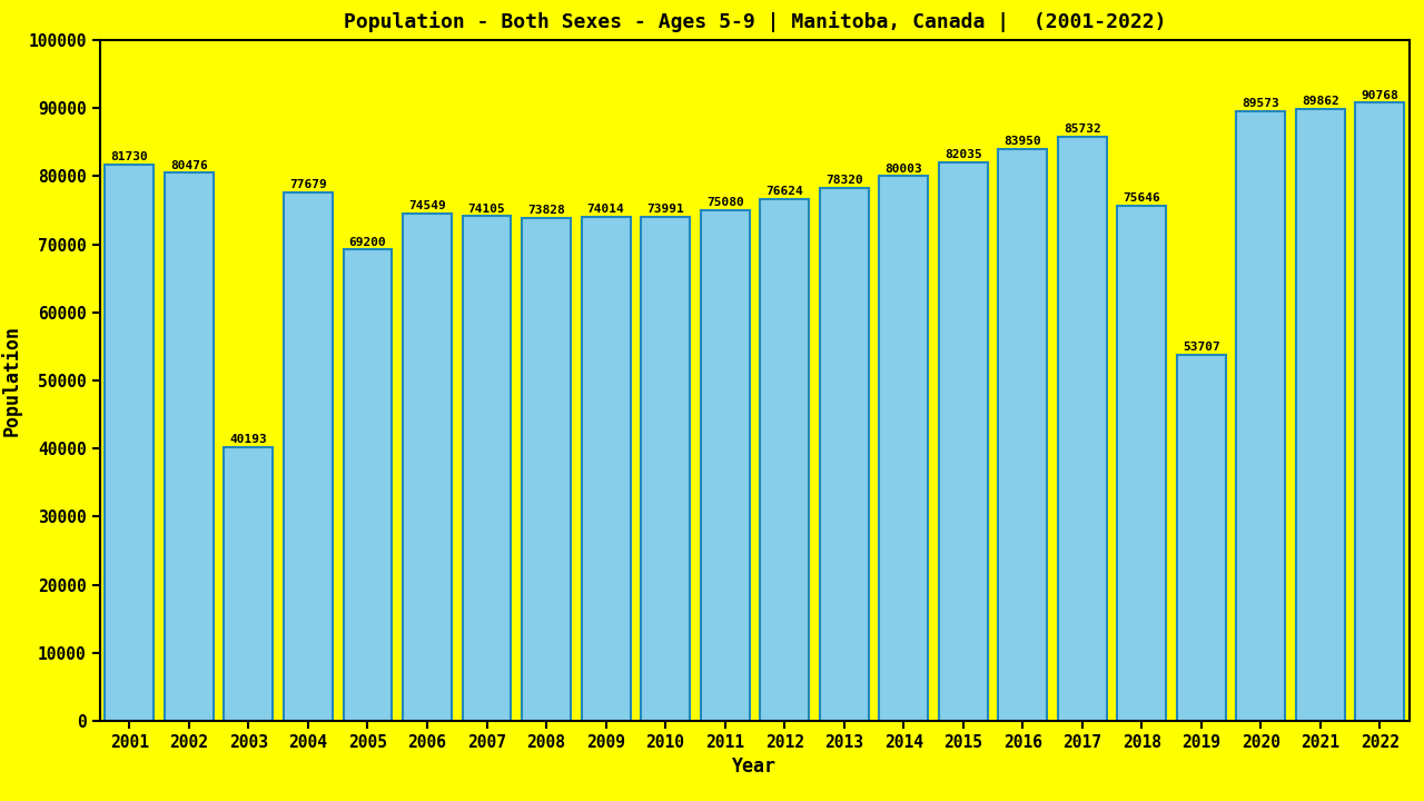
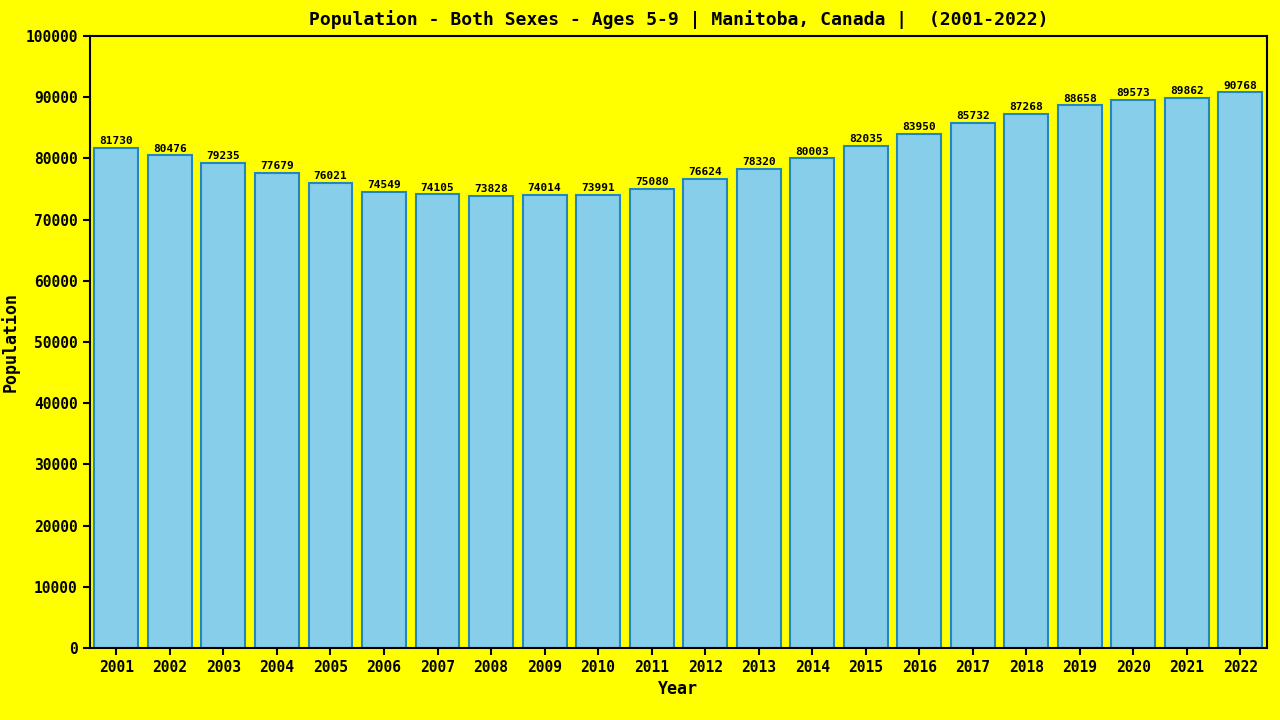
2003: 40193 -> 79235
2005: 69200 -> 76021
2018: 75646 -> 87268
2019: 53707 -> 88658
